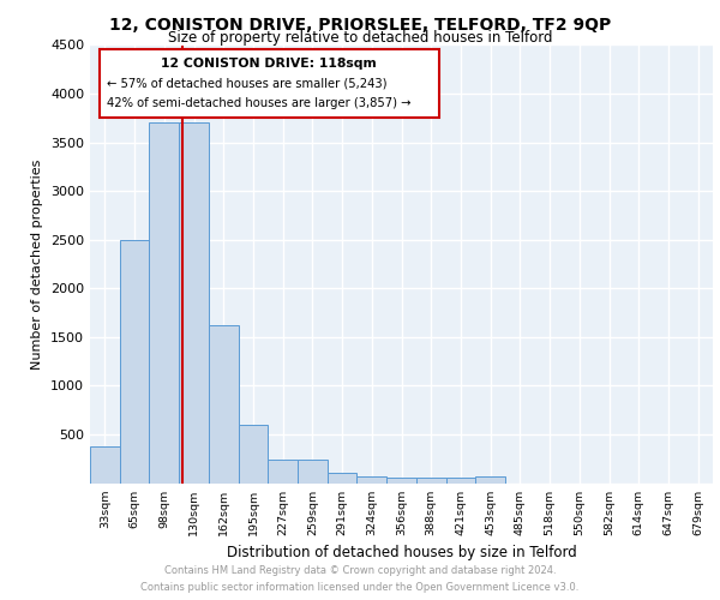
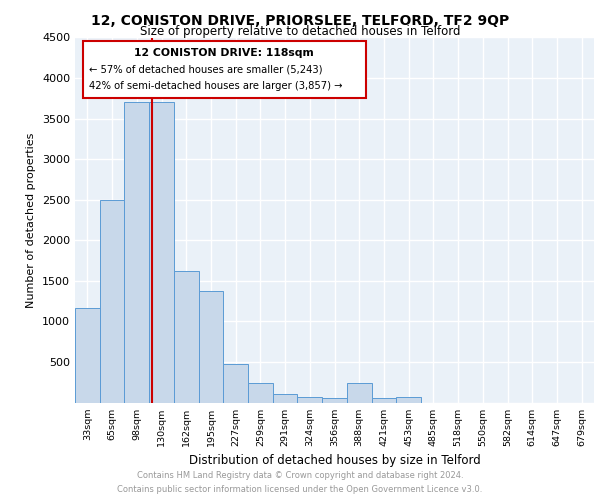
33sqm: 380 -> 1160
195sqm: 600 -> 1380
227sqm: 240 -> 480
388sqm: 60 -> 240
